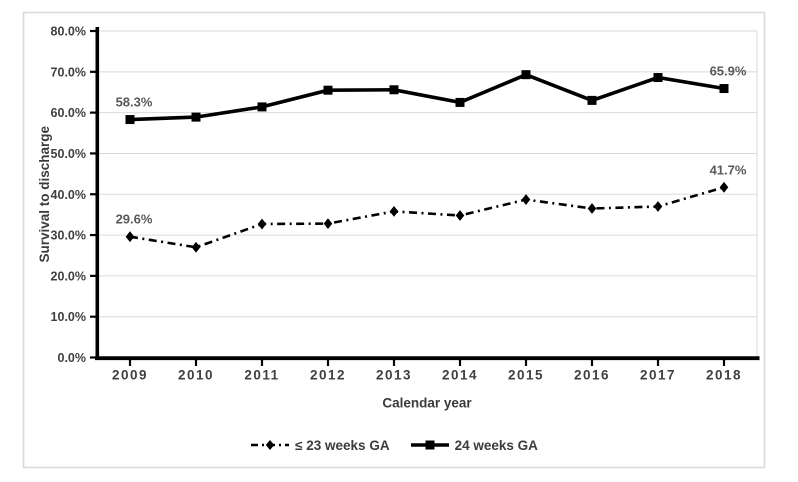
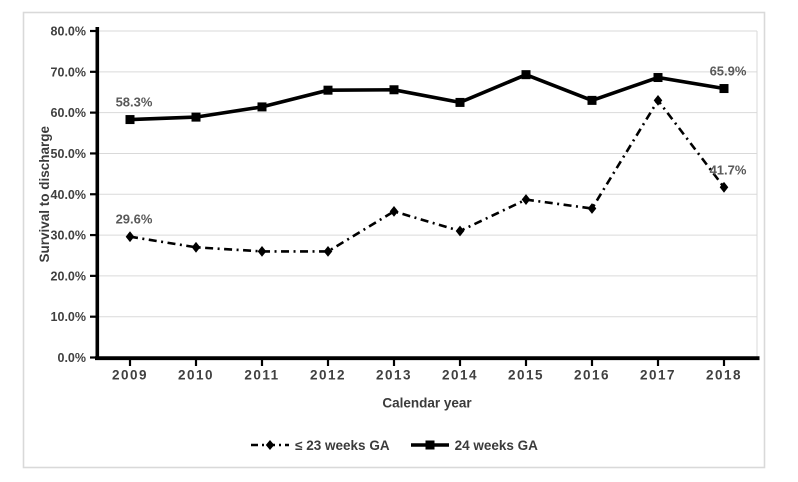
≤ 23 weeks GA/2011: 33% -> 26%
≤ 23 weeks GA/2012: 33% -> 26%
≤ 23 weeks GA/2014: 35% -> 31%
≤ 23 weeks GA/2017: 37% -> 63%
